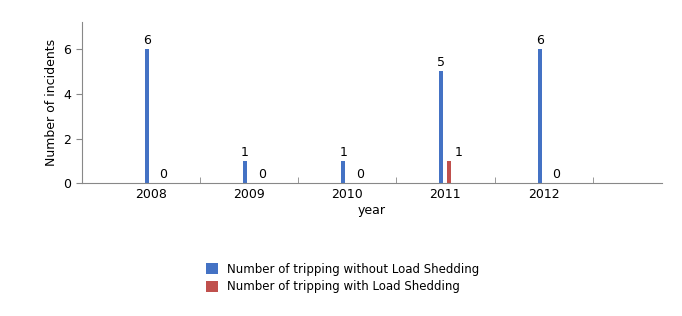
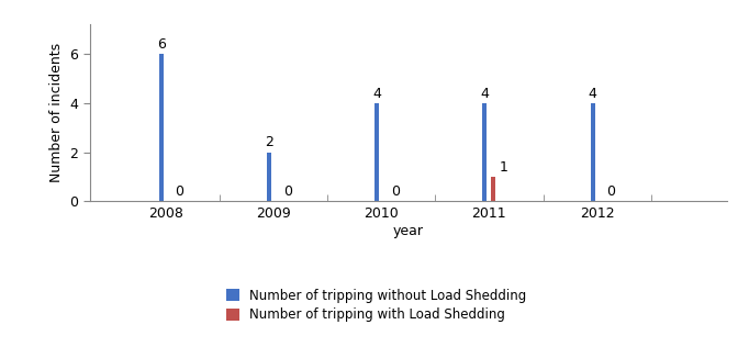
Number of tripping without Load Shedding/2009: 1 -> 2
Number of tripping without Load Shedding/2010: 1 -> 4
Number of tripping without Load Shedding/2011: 5 -> 4
Number of tripping without Load Shedding/2012: 6 -> 4
